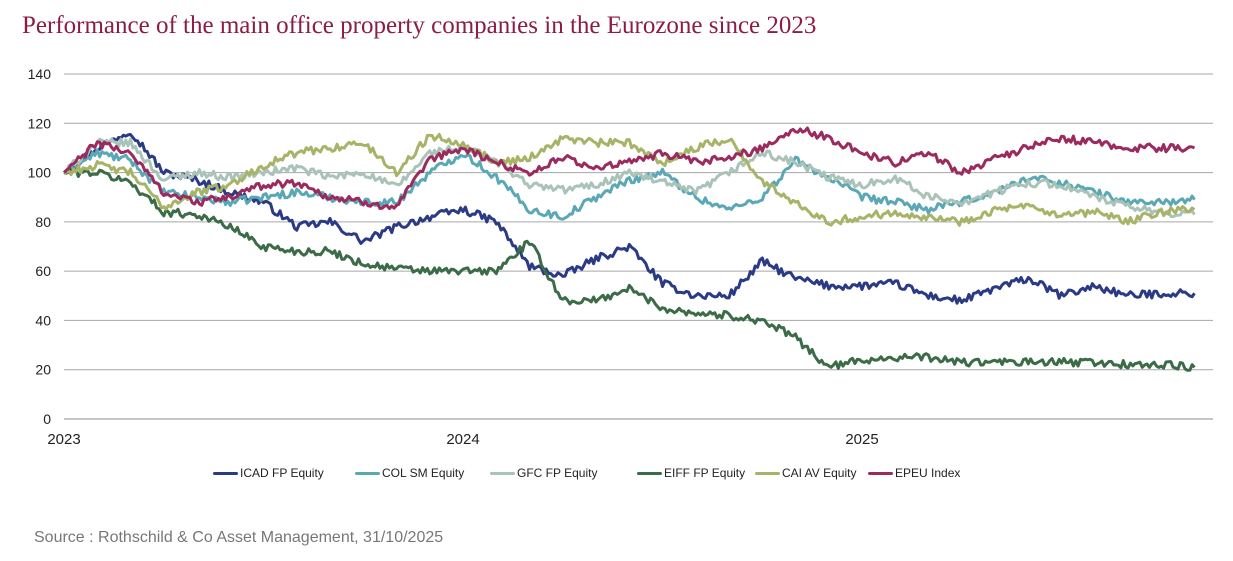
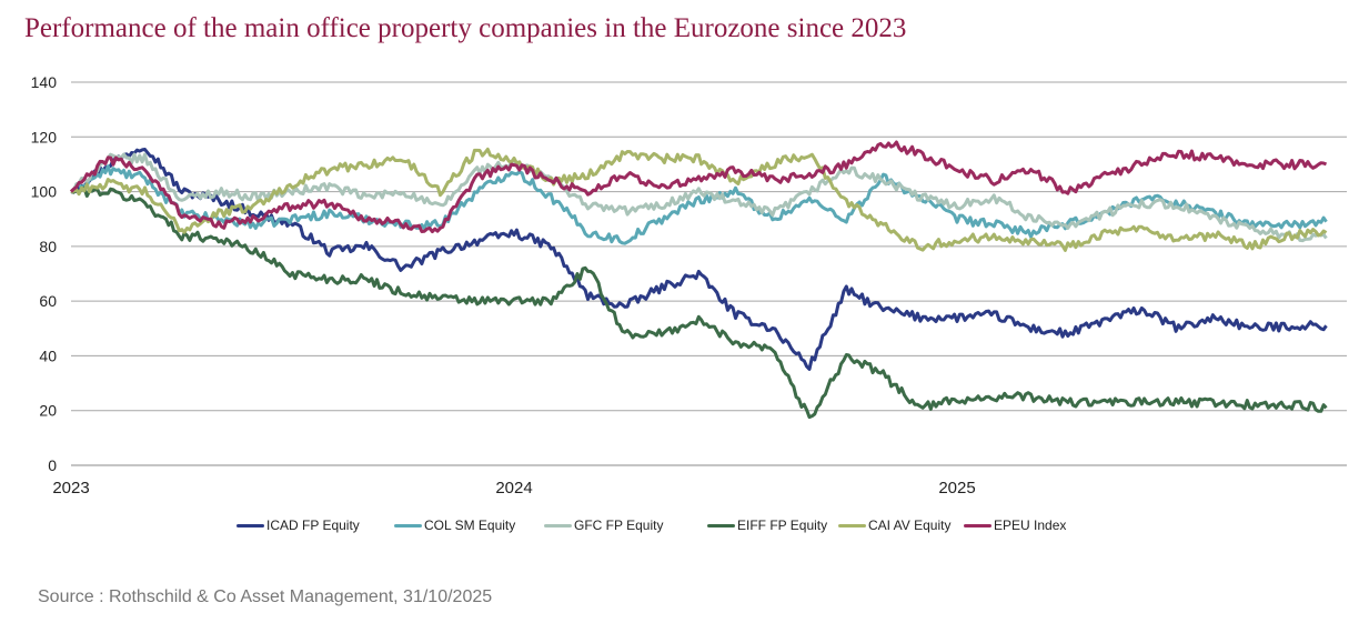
ICAD FP Equity/20: 50 -> 36
COL SM Equity/20: 85 -> 97
EIFF FP Equity/20: 42 -> 17
